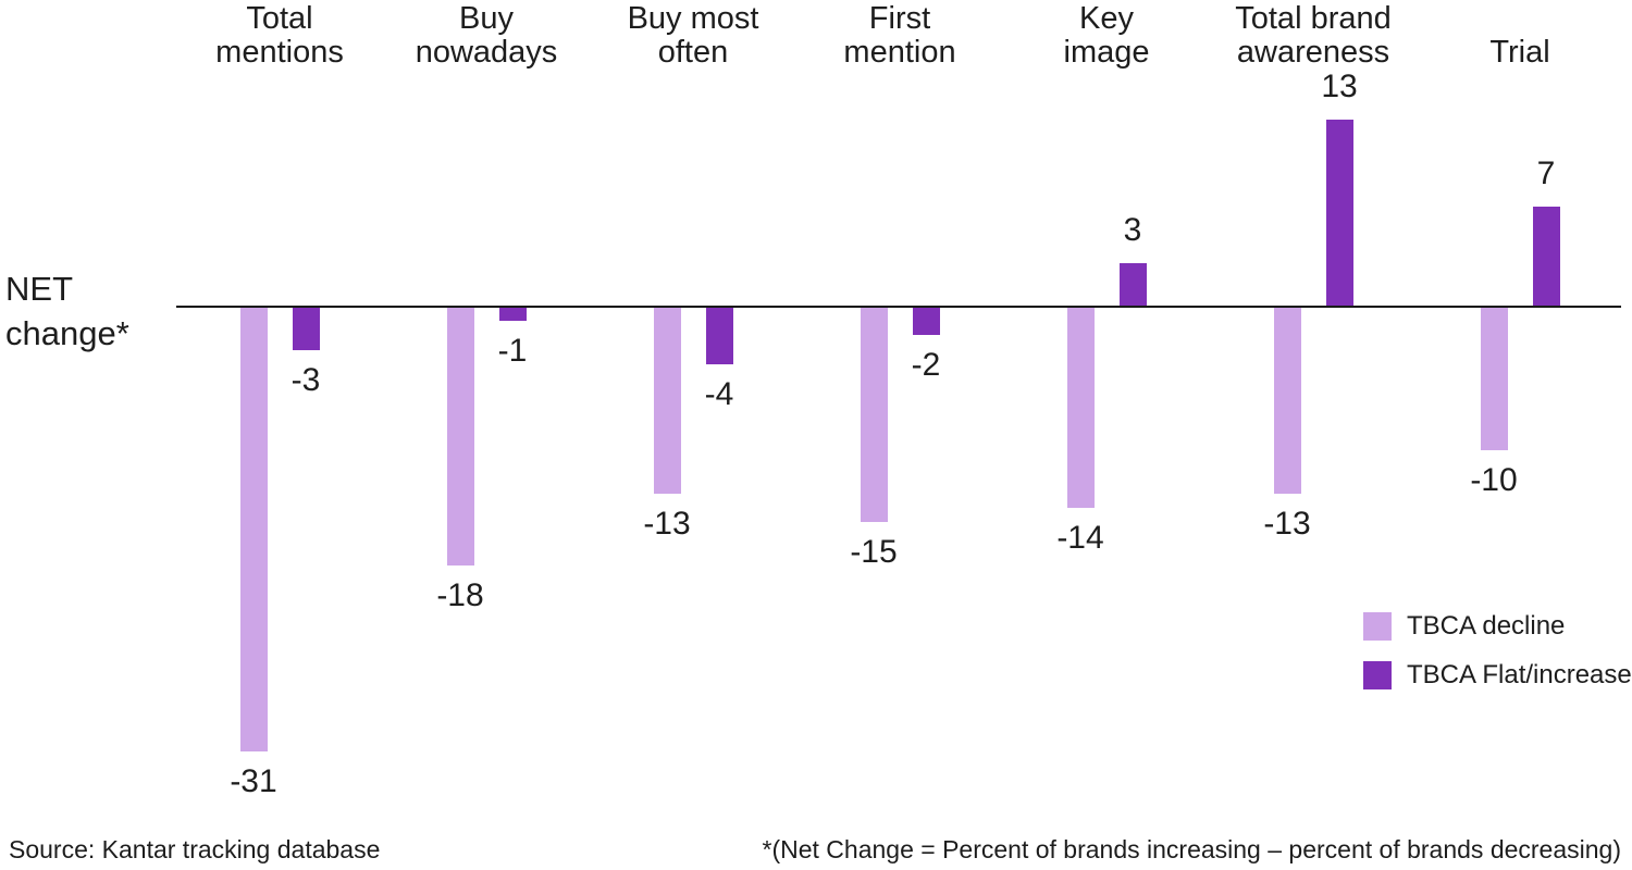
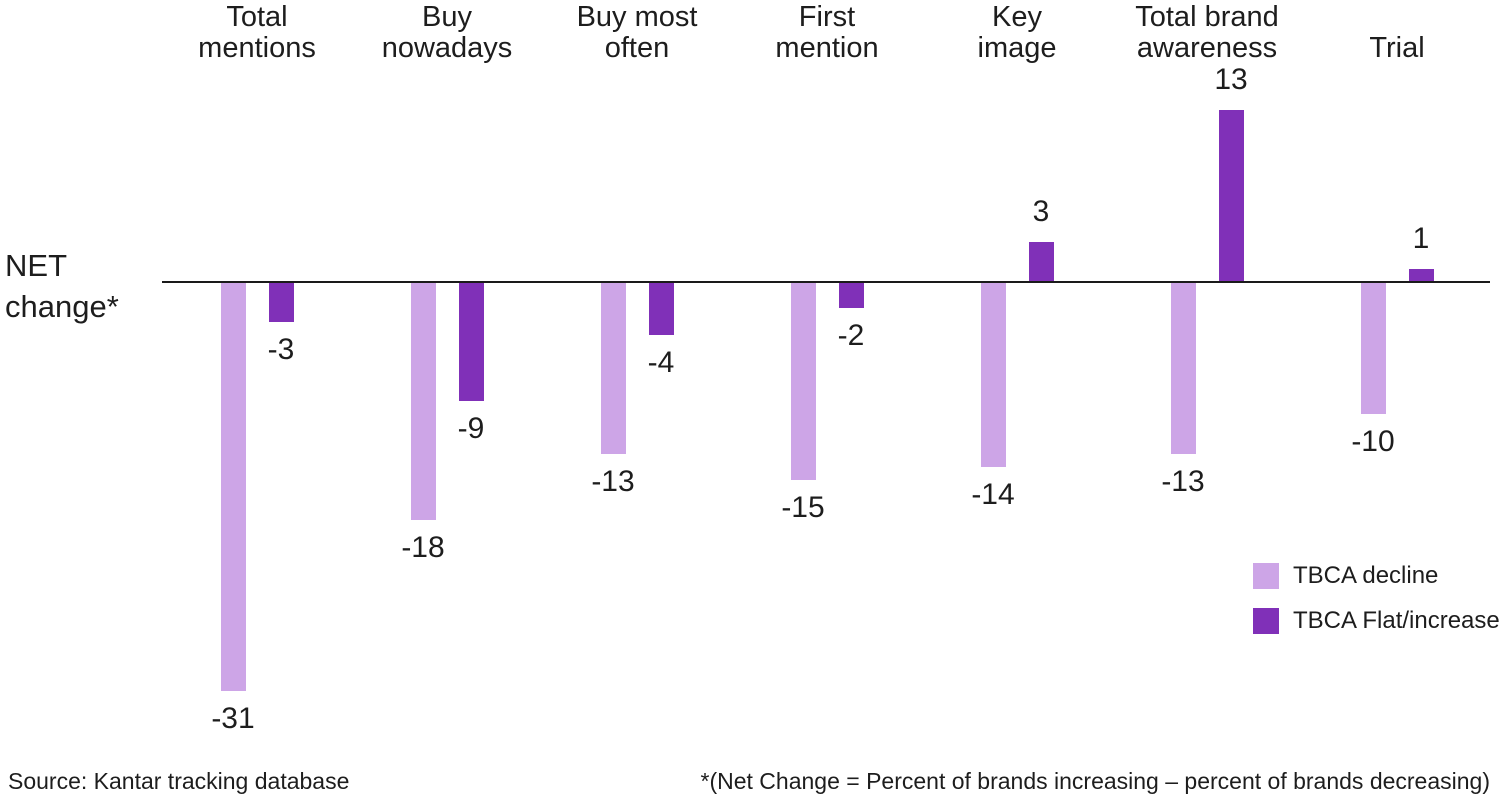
TBCA Flat/increase/Buy nowadays: -1 -> -9
TBCA Flat/increase/Trial: 7 -> 1
